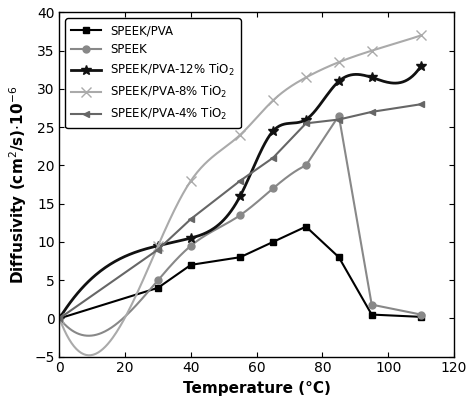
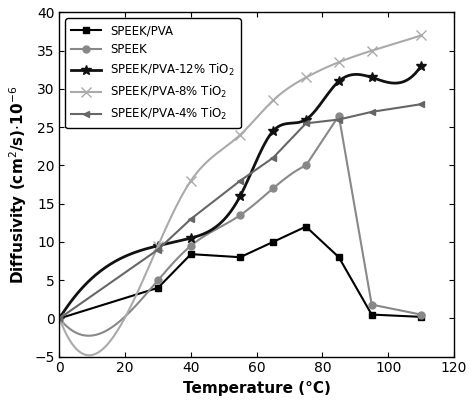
SPEEK/PVA/40: 7.0 -> 8.4
